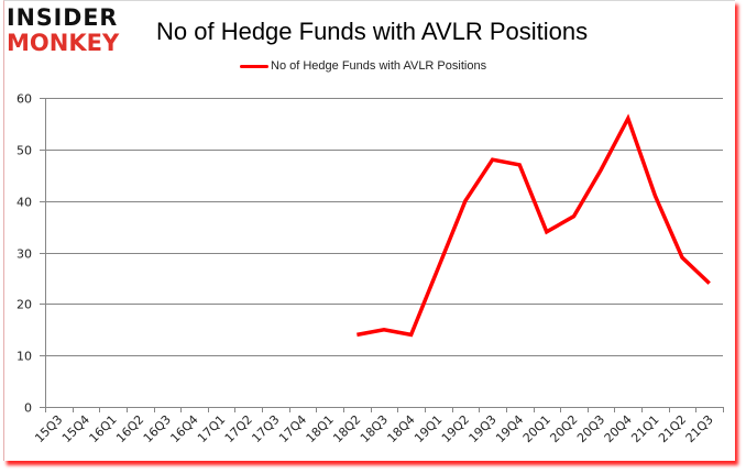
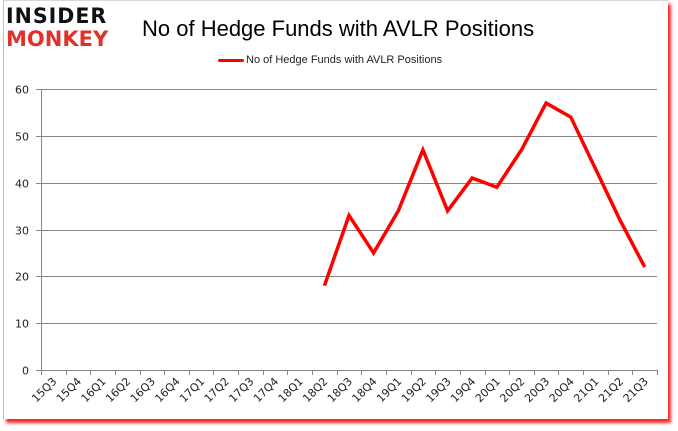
18Q2: 14 -> 18
18Q3: 15 -> 33
18Q4: 14 -> 25
19Q1: 27 -> 34
19Q2: 40 -> 47
19Q3: 48 -> 34
19Q4: 47 -> 41
20Q1: 34 -> 39
20Q2: 37 -> 47
20Q3: 46 -> 57
20Q4: 56 -> 54
21Q1: 41 -> 43
21Q2: 29 -> 32
21Q3: 24 -> 22
